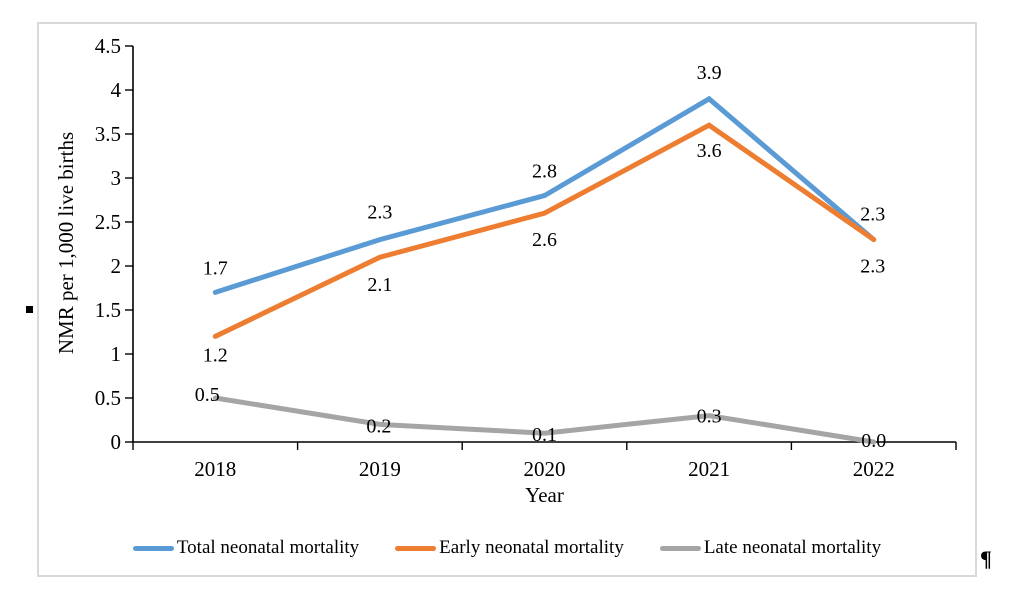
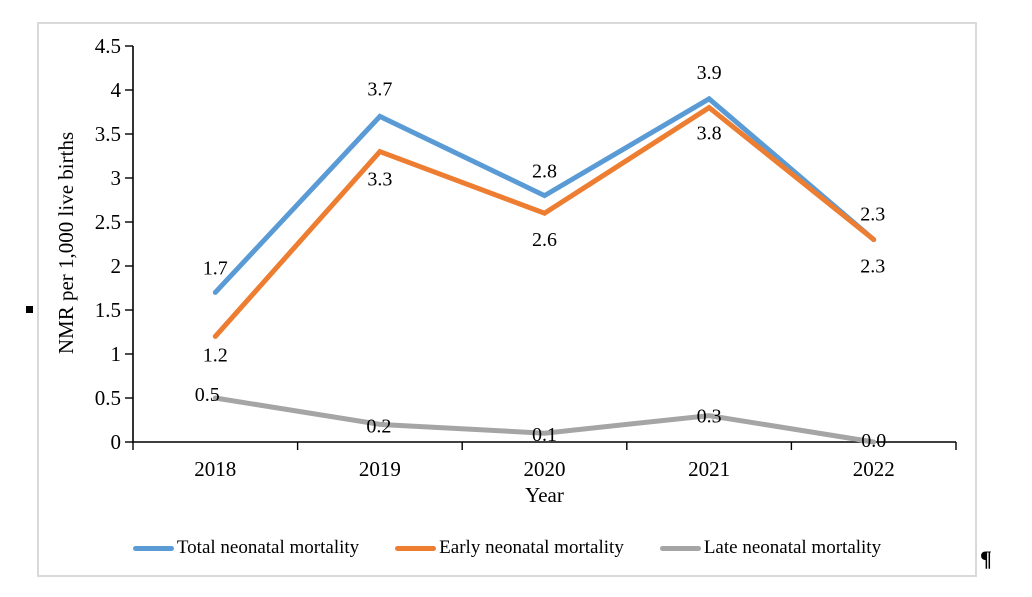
Total neonatal mortality/2019: 2.3 -> 3.7
Early neonatal mortality/2019: 2.1 -> 3.3
Early neonatal mortality/2021: 3.6 -> 3.8
